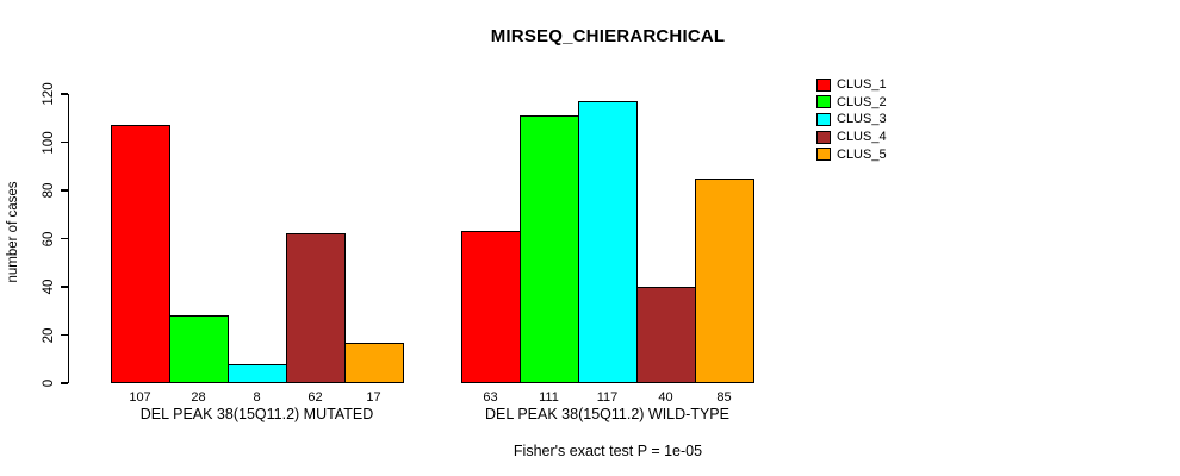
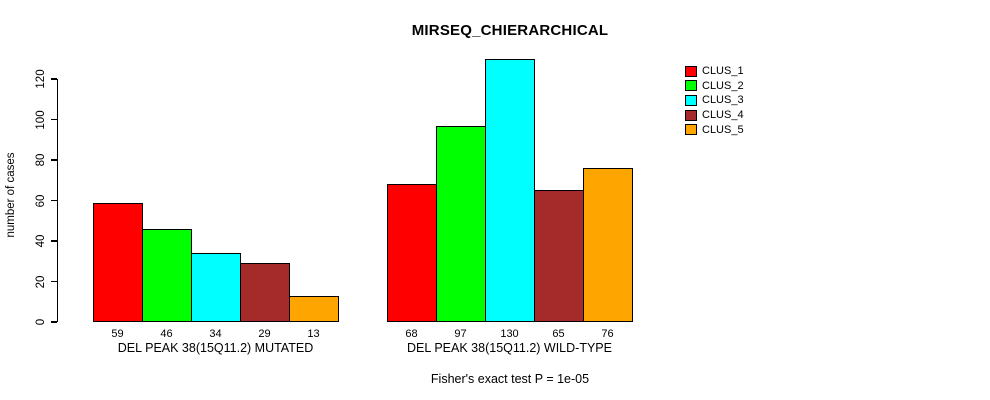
CLUS_1/DEL PEAK 38(15Q11.2) MUTATED: 107 -> 59
CLUS_2/DEL PEAK 38(15Q11.2) MUTATED: 28 -> 46
CLUS_3/DEL PEAK 38(15Q11.2) MUTATED: 8 -> 34
CLUS_4/DEL PEAK 38(15Q11.2) MUTATED: 62 -> 29
CLUS_5/DEL PEAK 38(15Q11.2) MUTATED: 17 -> 13
CLUS_1/DEL PEAK 38(15Q11.2) WILD-TYPE: 63 -> 68
CLUS_2/DEL PEAK 38(15Q11.2) WILD-TYPE: 111 -> 97
CLUS_3/DEL PEAK 38(15Q11.2) WILD-TYPE: 117 -> 130
CLUS_4/DEL PEAK 38(15Q11.2) WILD-TYPE: 40 -> 65
CLUS_5/DEL PEAK 38(15Q11.2) WILD-TYPE: 85 -> 76
